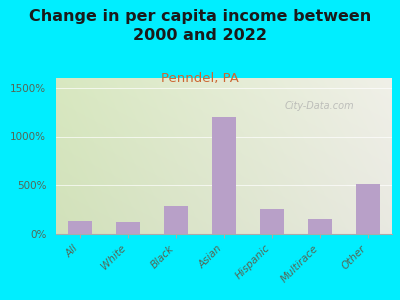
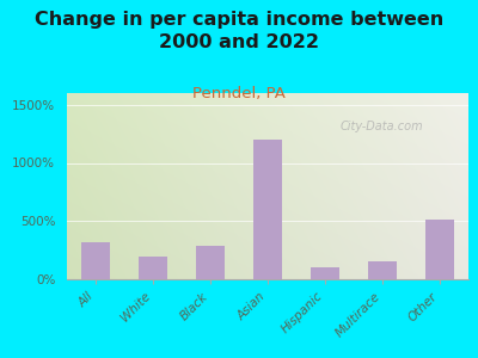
All: 130% -> 320%
White: 120% -> 200%
Hispanic: 260% -> 100%
